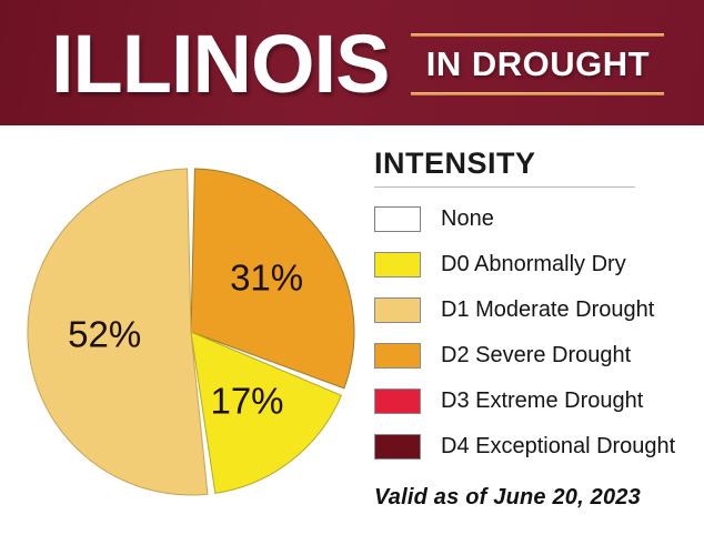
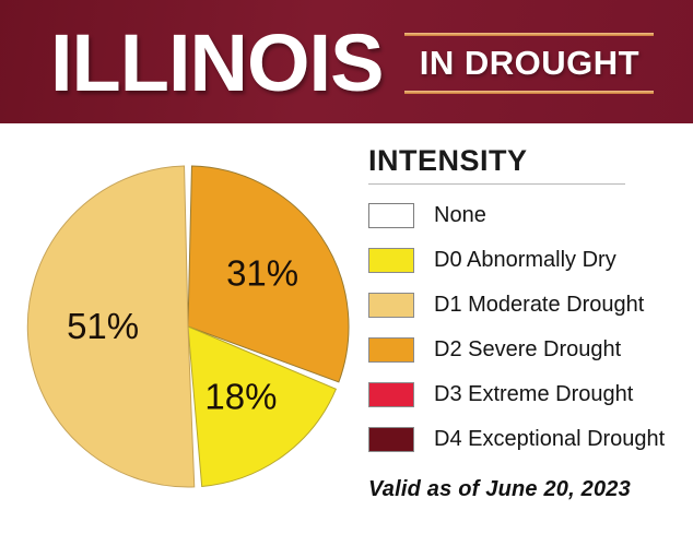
D0 Abnormally Dry: 17% -> 18%
D1 Moderate Drought: 52% -> 51%
